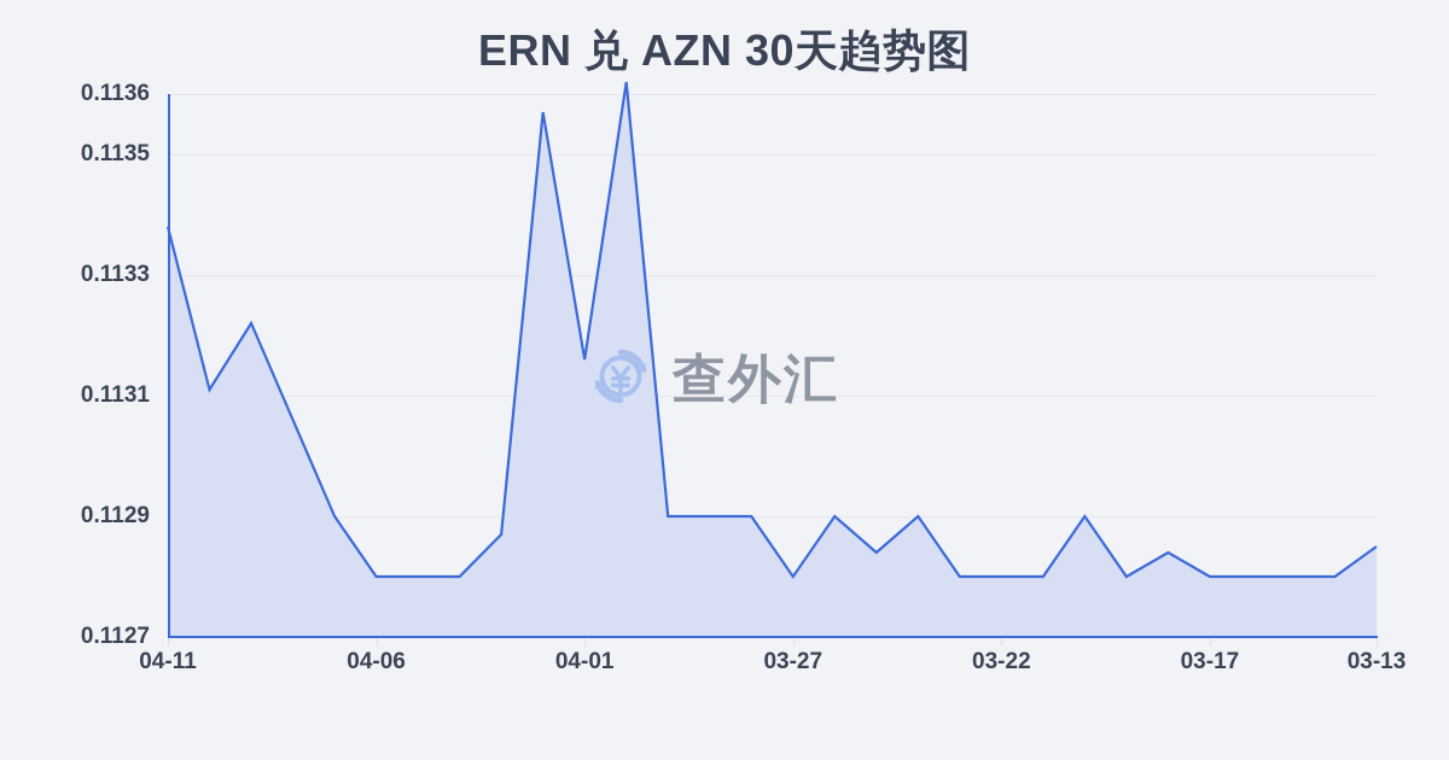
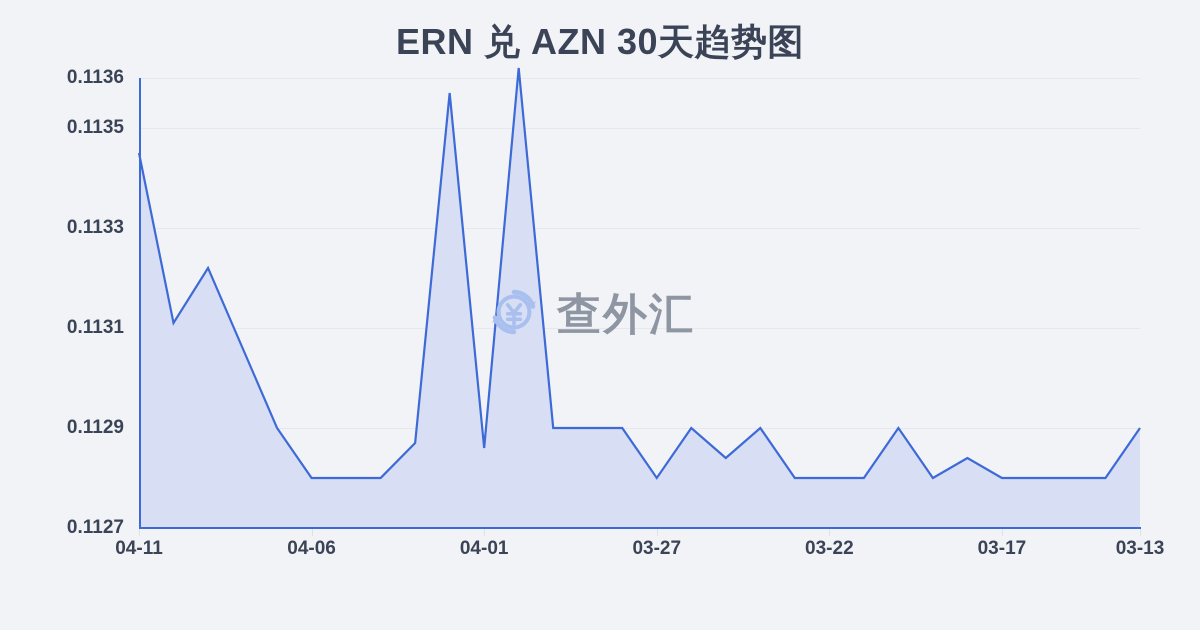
04-11: 0.11338 -> 0.11345
04-01: 0.11316 -> 0.11286
03-13: 0.11285 -> 0.11290
